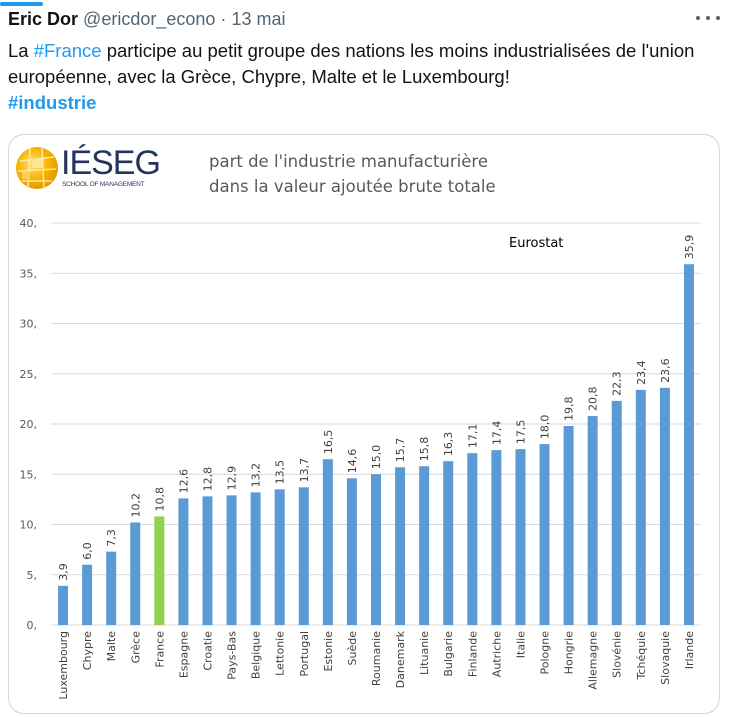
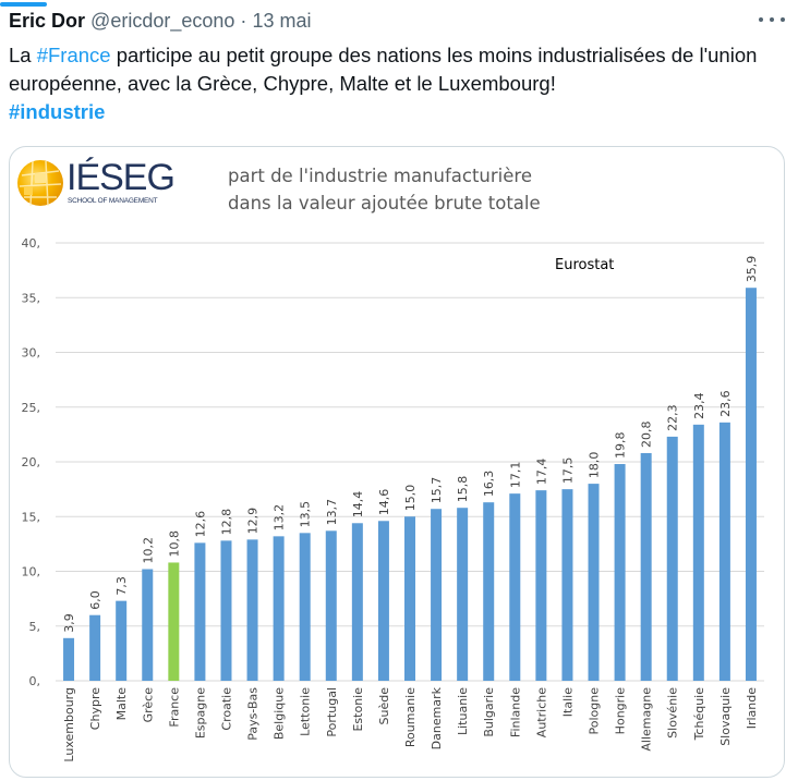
Estonie: 16,5 -> 14,4
